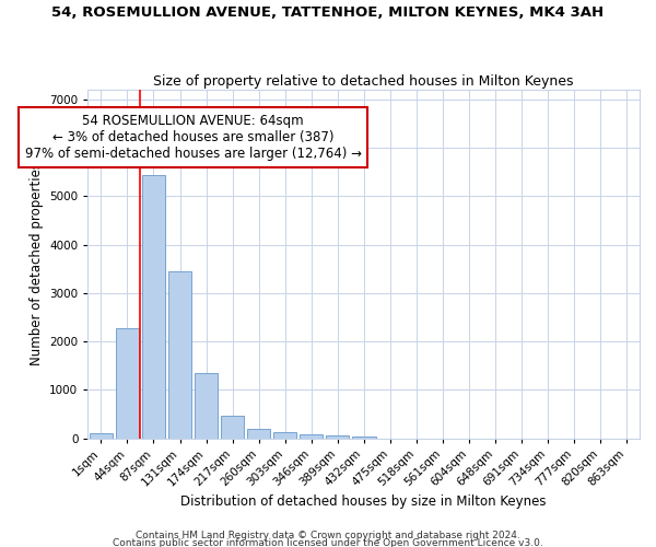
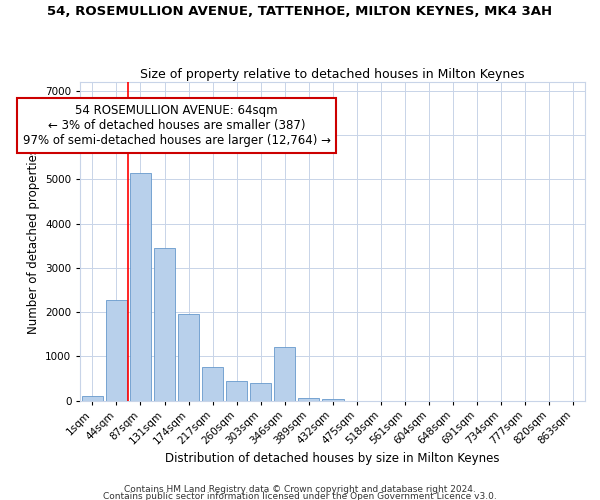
87sqm: 5450 -> 5150
174sqm: 1340 -> 1950
217sqm: 460 -> 750
260sqm: 200 -> 450
303sqm: 130 -> 400
346sqm: 80 -> 1200
